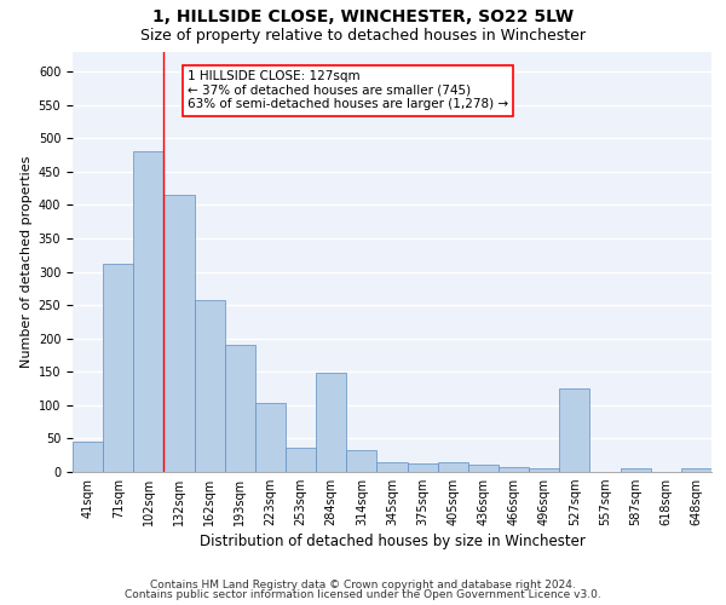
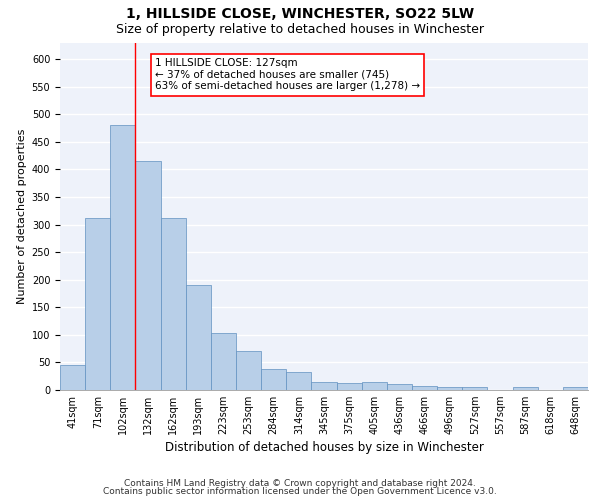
162sqm: 258 -> 312
253sqm: 36 -> 70
284sqm: 148 -> 38
527sqm: 126 -> 5
